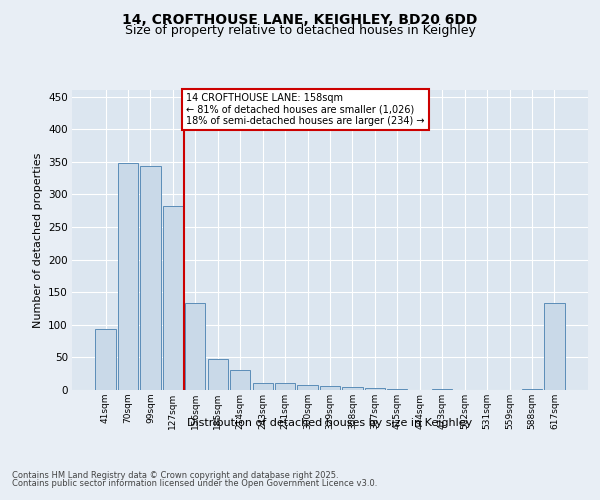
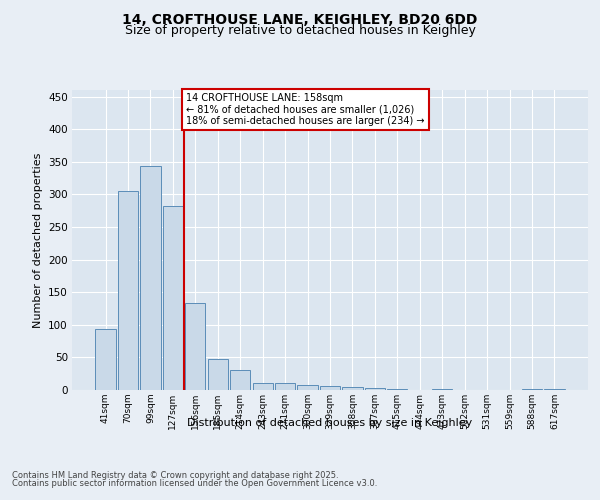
70sqm: 348 -> 305
617sqm: 134 -> 2
